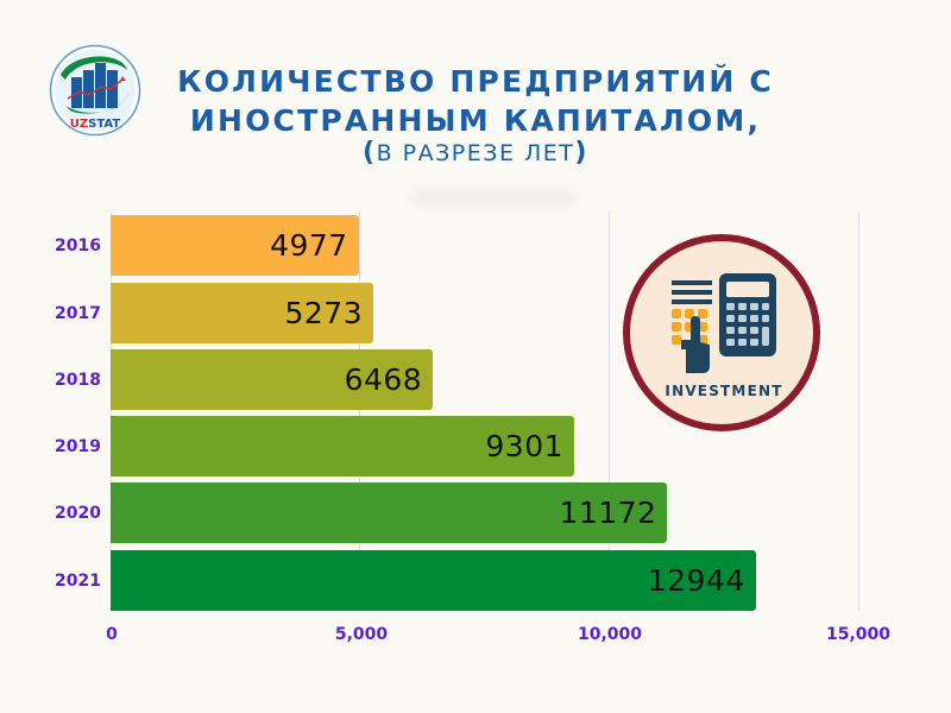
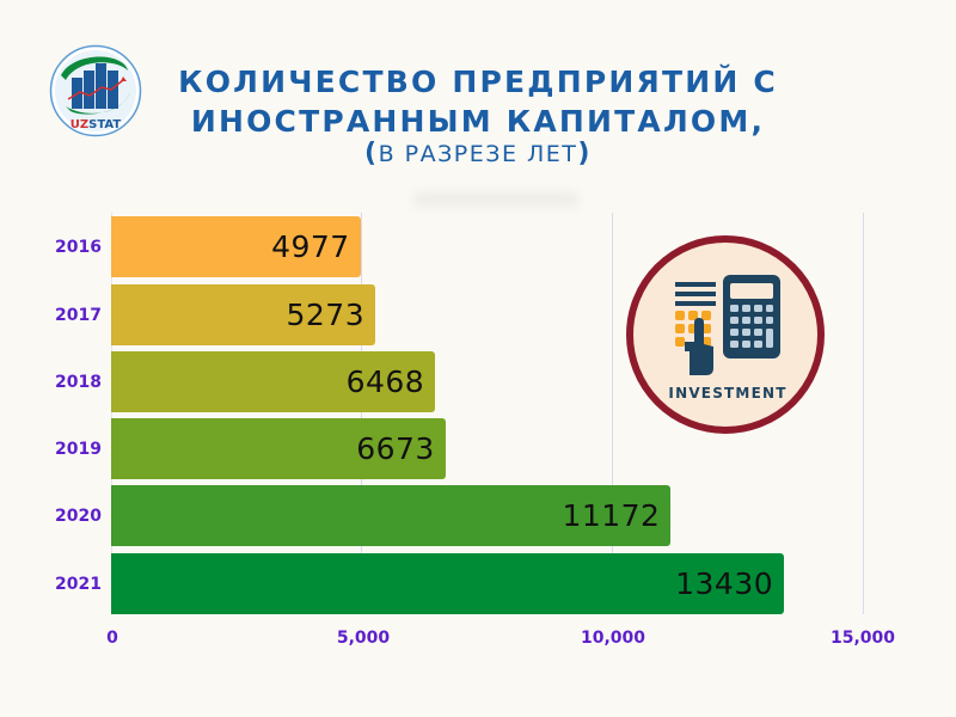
2019: 9301 -> 6673
2021: 12944 -> 13430
